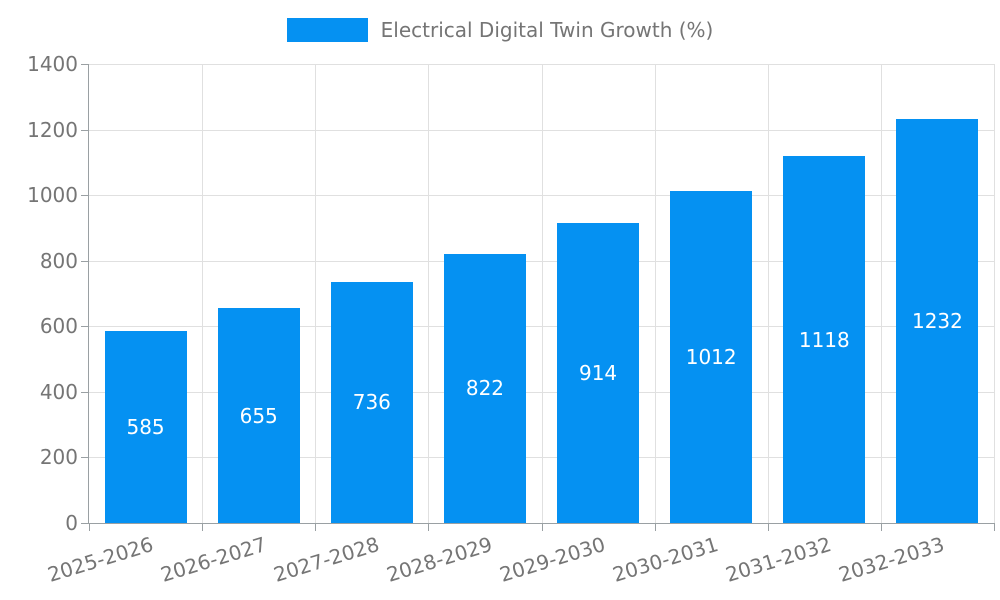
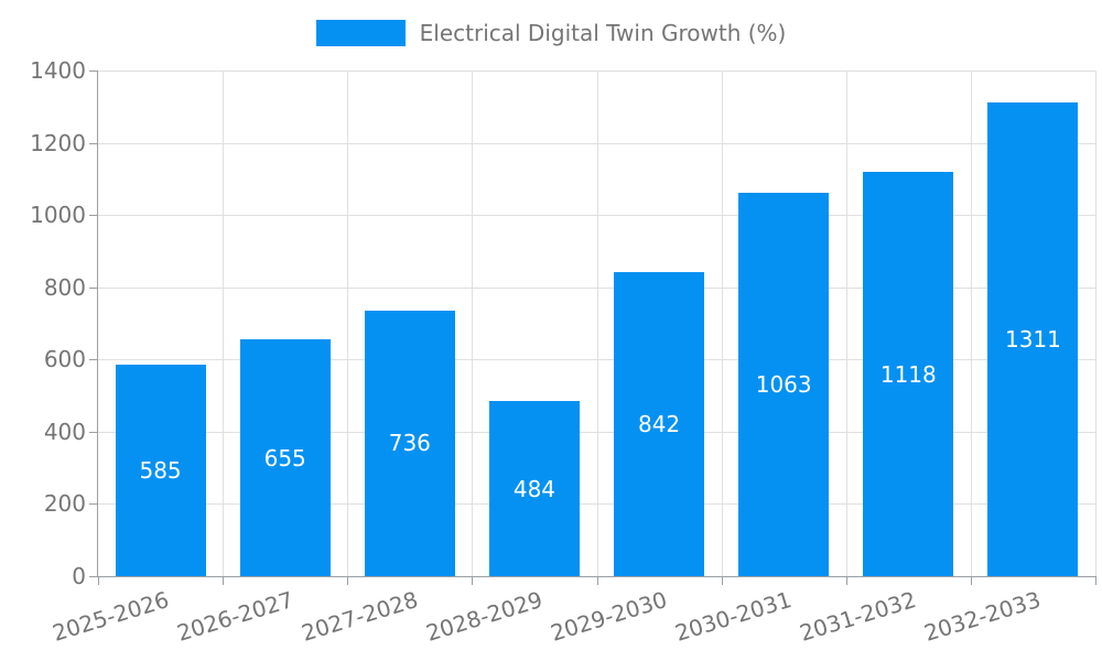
2028-2029: 822 -> 484
2029-2030: 914 -> 842
2030-2031: 1012 -> 1063
2032-2033: 1232 -> 1311
